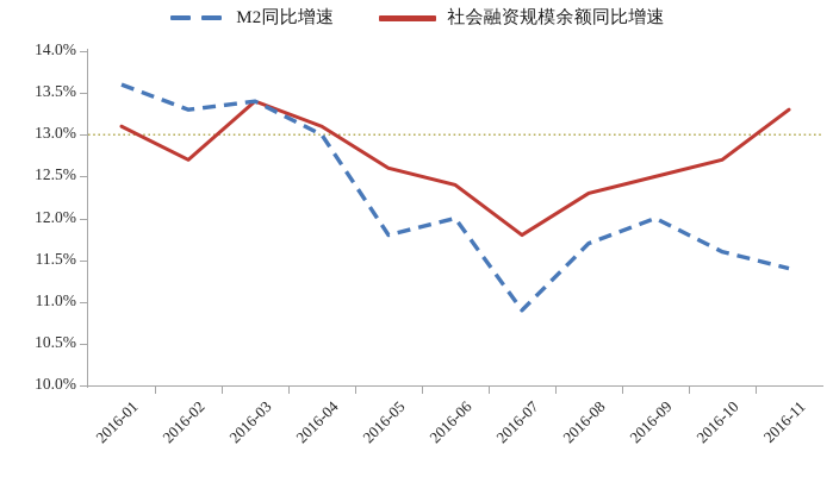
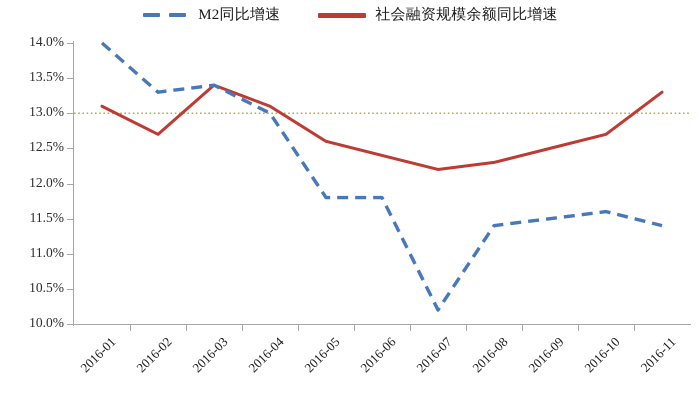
M2同比增速/2016-01: 13.6% -> 14.0%
M2同比增速/2016-06: 12.0% -> 11.8%
M2同比增速/2016-07: 10.9% -> 10.2%
社会融资规模余额同比增速/2016-07: 11.8% -> 12.2%
M2同比增速/2016-08: 11.7% -> 11.4%
M2同比增速/2016-09: 12.0% -> 11.5%
